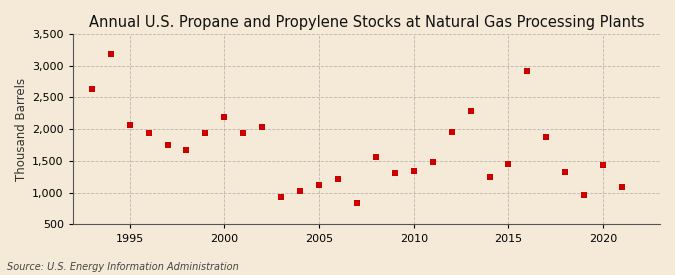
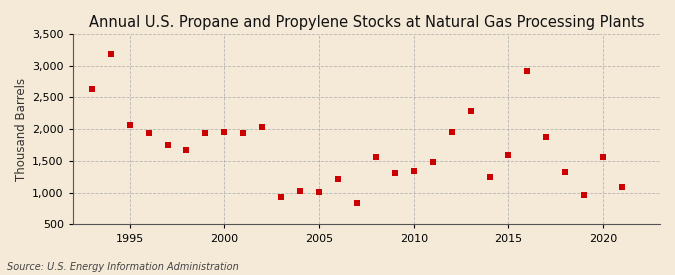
2000: 2,200 -> 1,950
2005: 1,120 -> 1,010
2015: 1,460 -> 1,600
2020: 1,440 -> 1,560
